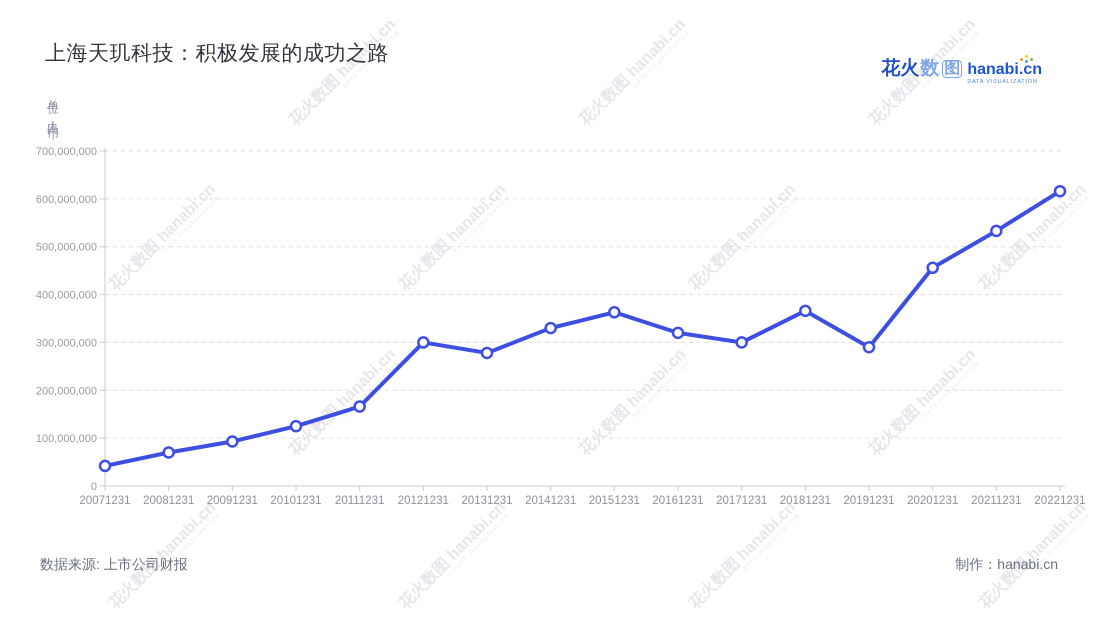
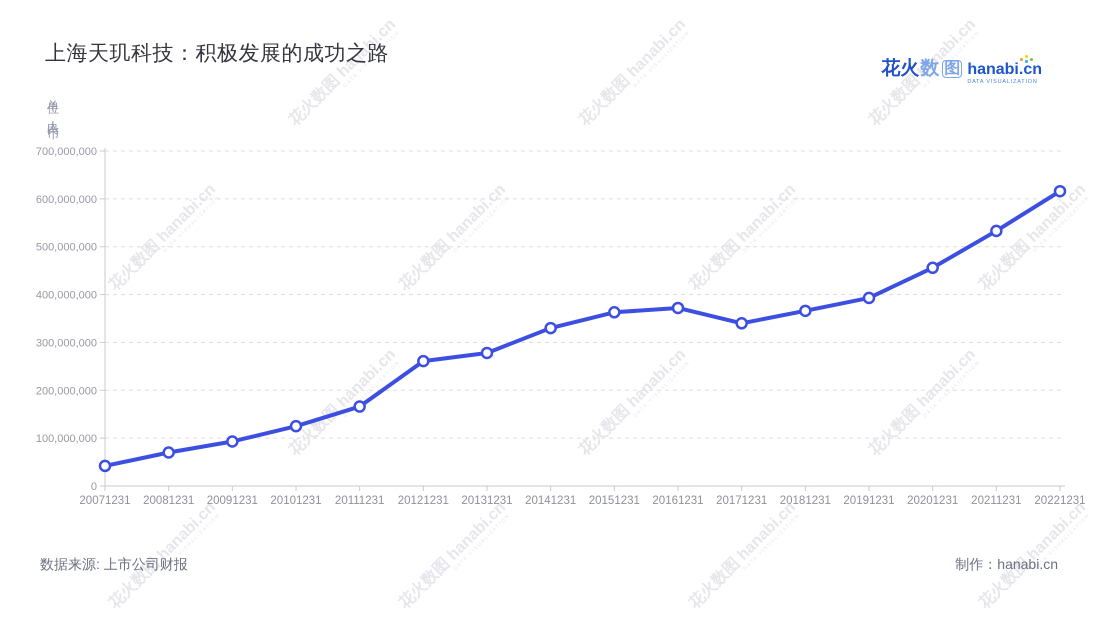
20121231: 300000000 -> 260000000
20161231: 320000000 -> 370000000
20171231: 300000000 -> 340000000
20191231: 290000000 -> 390000000
